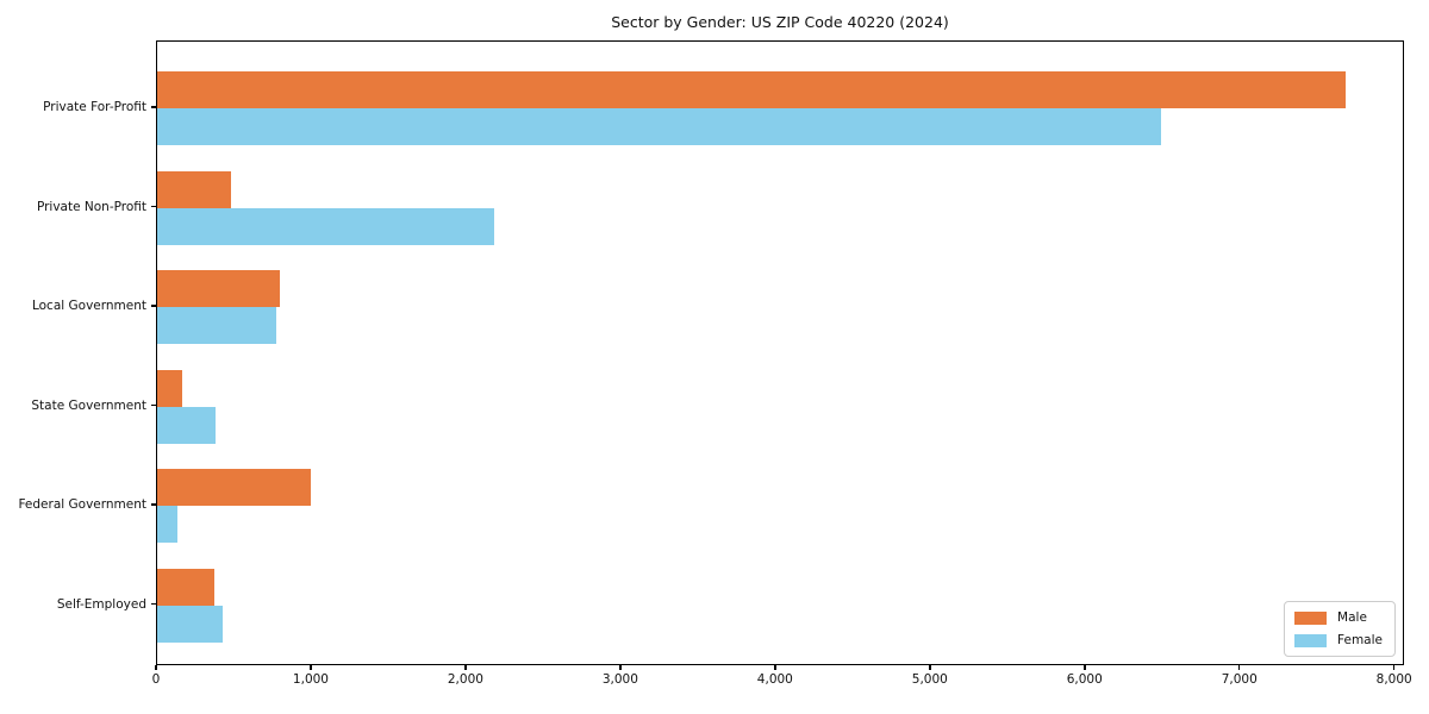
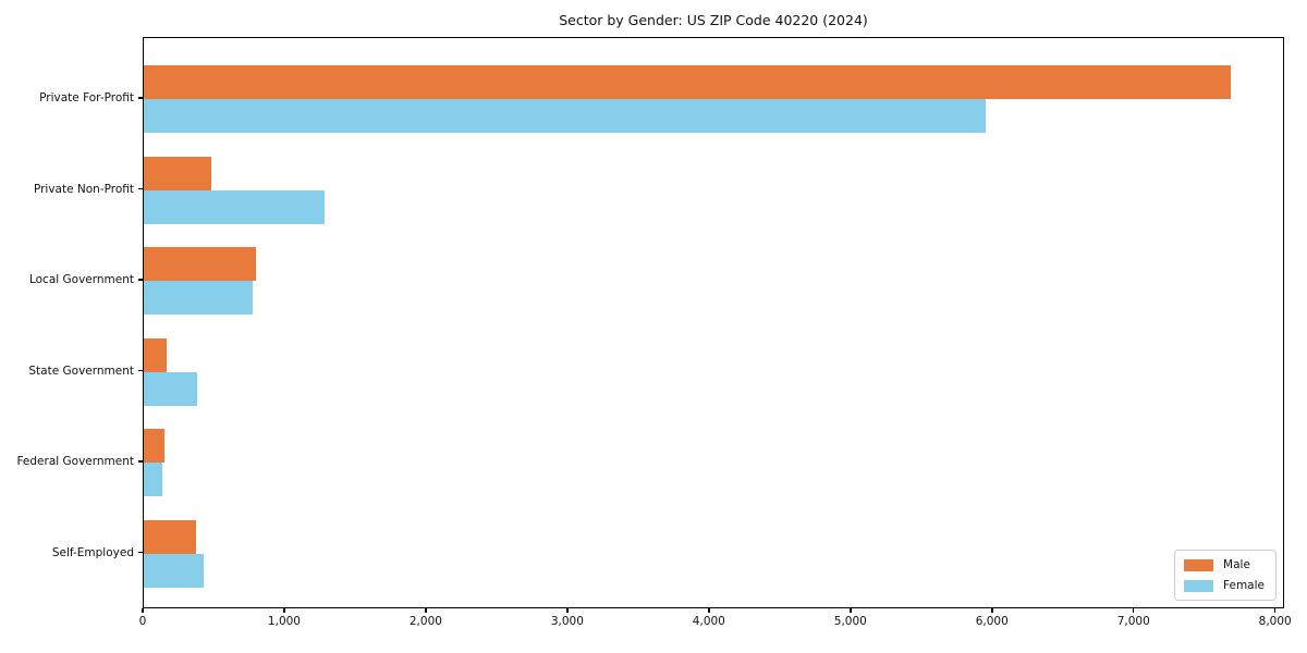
Female/Private For-Profit: 6490 -> 5950
Female/Private Non-Profit: 2180 -> 1280
Male/Federal Government: 990 -> 140
